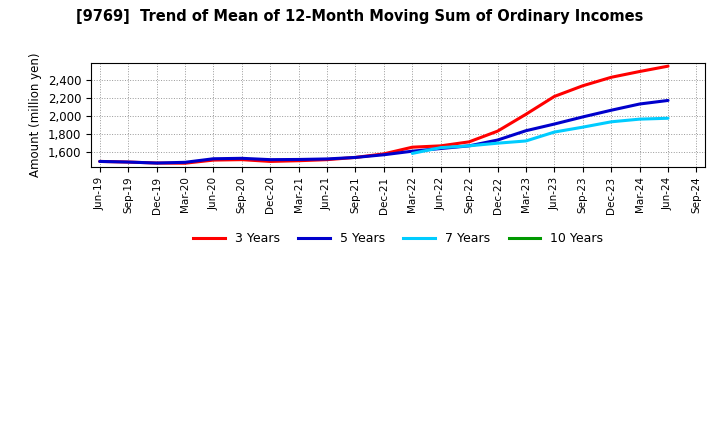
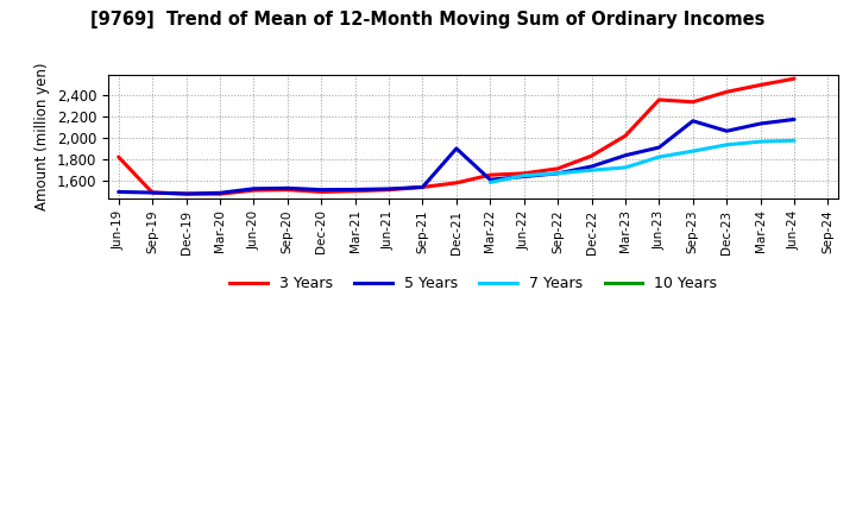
3 Years/Jun-19: 1,490 -> 1,820
5 Years/Dec-21: 1,560 -> 1,900
3 Years/Jun-23: 2,220 -> 2,360
5 Years/Sep-23: 1,990 -> 2,160
